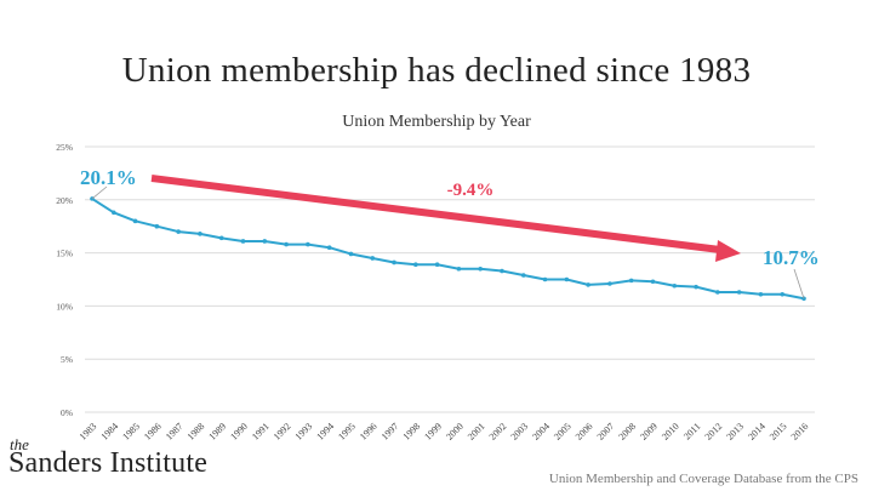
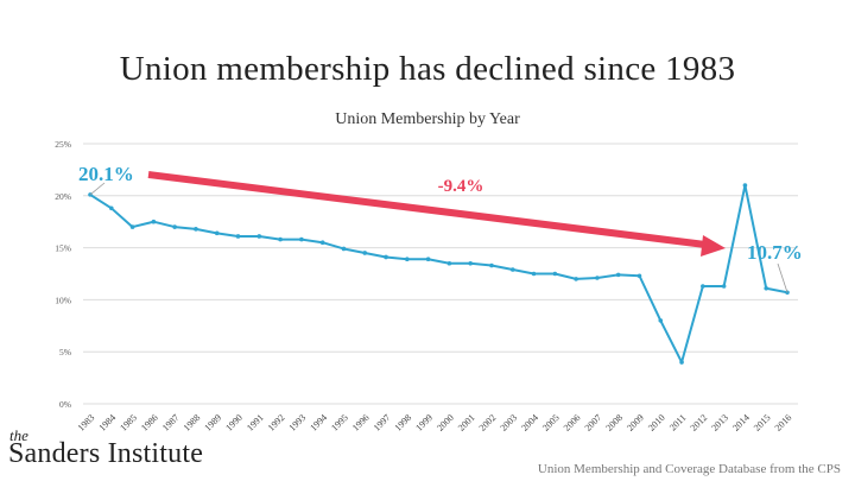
1985: 18% -> 17%
2010: 12% -> 8%
2011: 12% -> 4%
2014: 11% -> 21%
